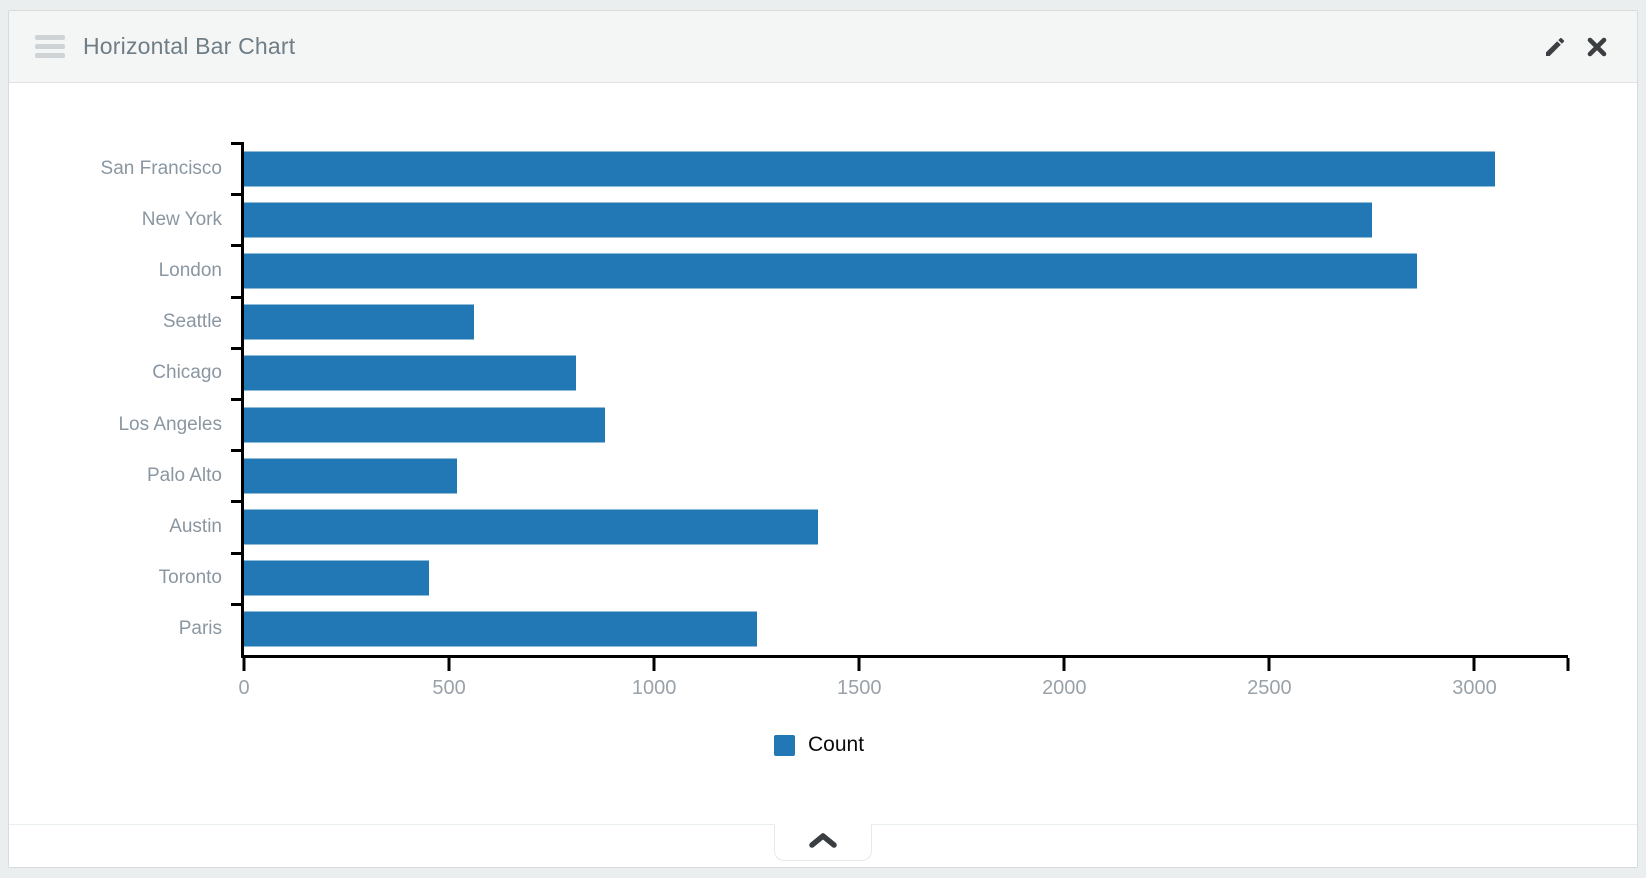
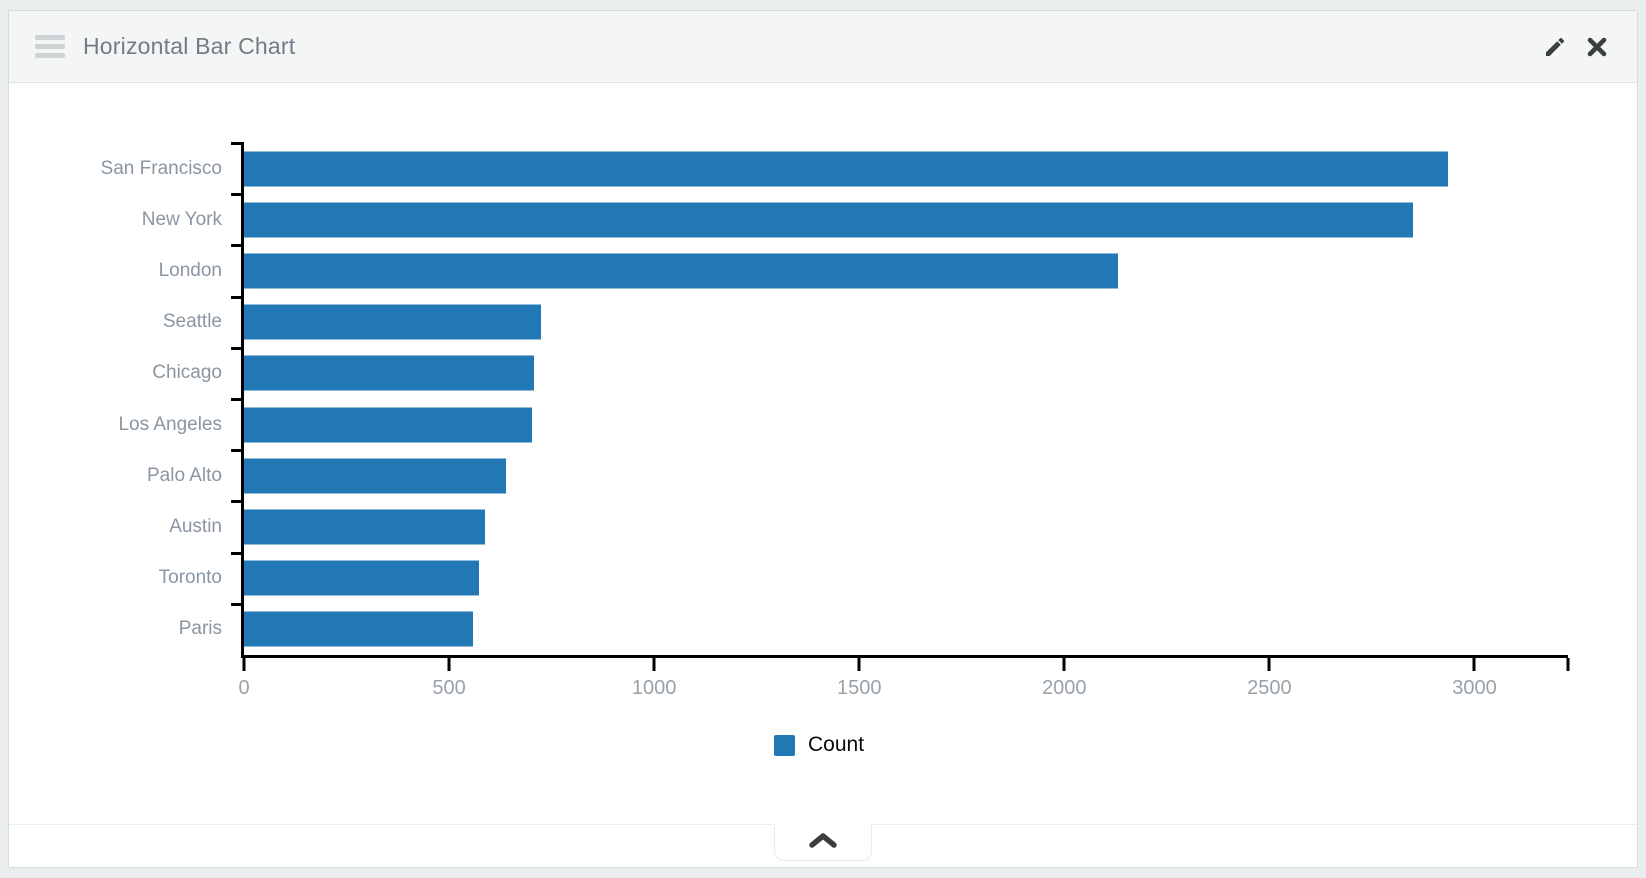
San Francisco: 3050 -> 2940
New York: 2750 -> 2850
London: 2860 -> 2130
Seattle: 560 -> 720
Chicago: 810 -> 710
Los Angeles: 880 -> 700
Palo Alto: 520 -> 640
Austin: 1400 -> 590
Toronto: 450 -> 570
Paris: 1250 -> 560
